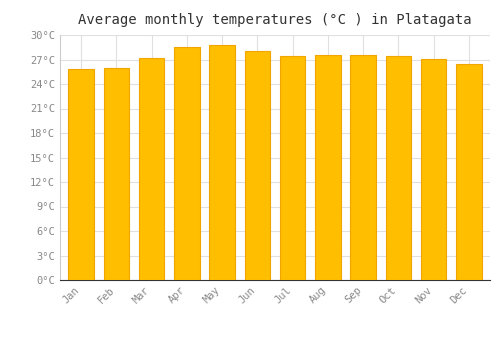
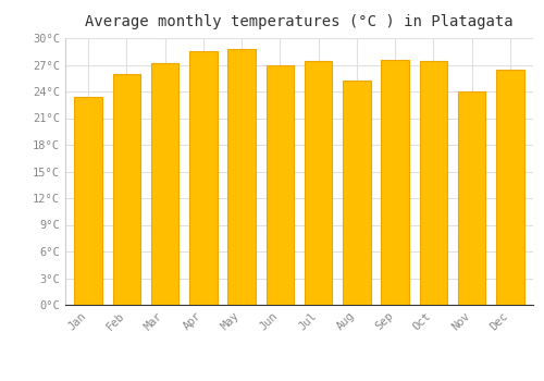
Jan: 25.8°C -> 23.4°C
Jun: 28.1°C -> 27.0°C
Aug: 27.5°C -> 25.2°C
Nov: 27.1°C -> 24.0°C
